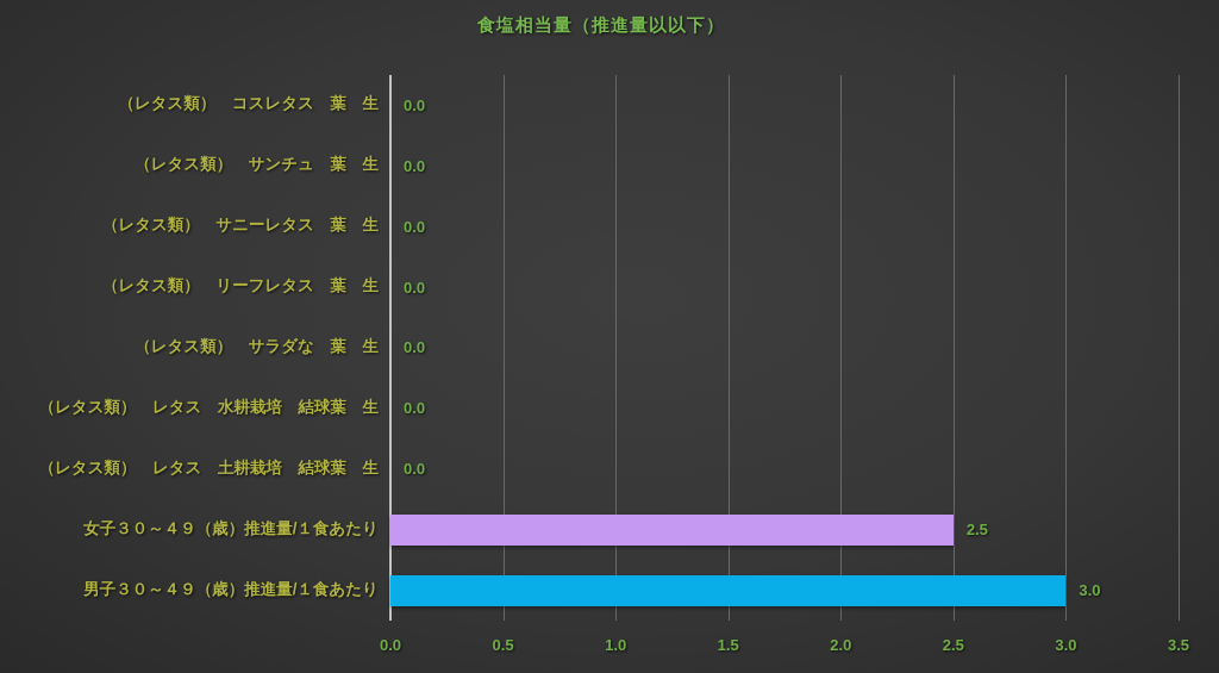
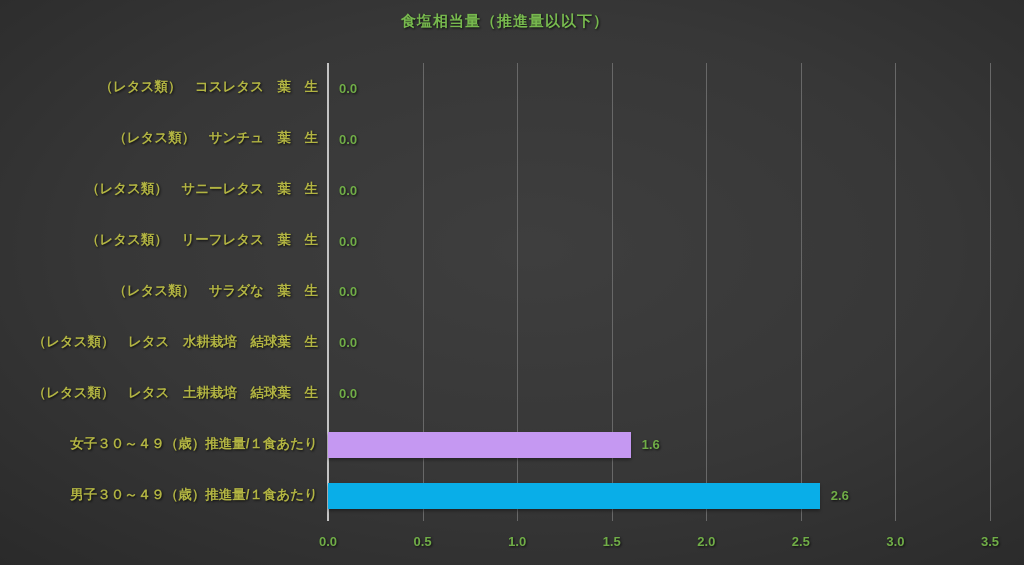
女子３０～４９（歳）推進量/１食あたり: 2.5 -> 1.6
男子３０～４９（歳）推進量/１食あたり: 3.0 -> 2.6
